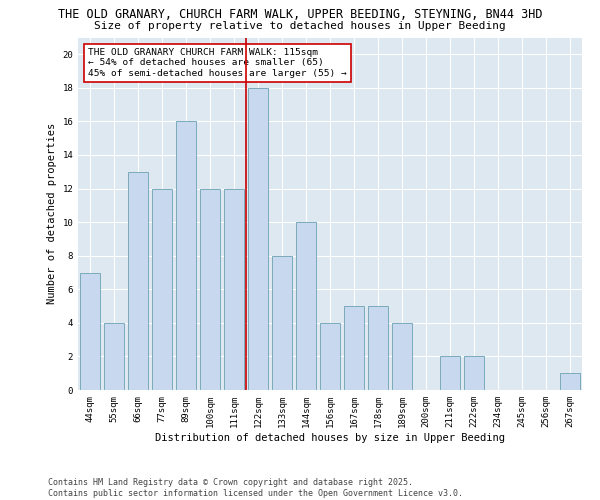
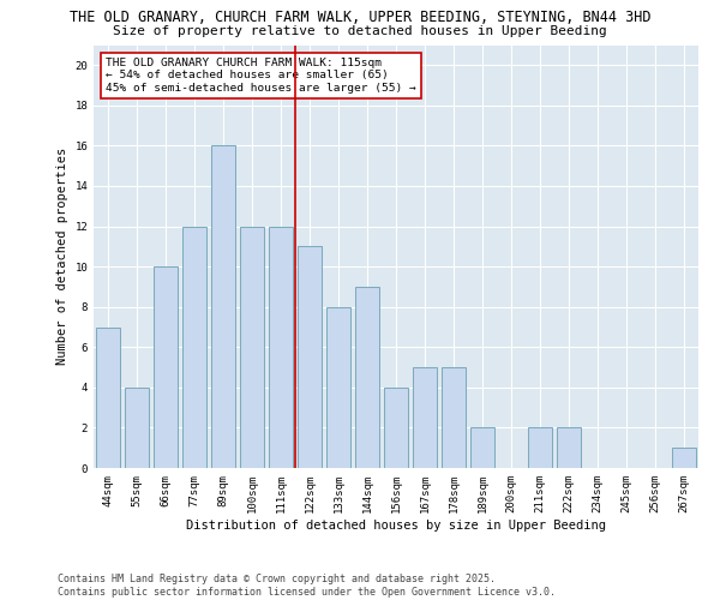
66sqm: 13 -> 10
122sqm: 18 -> 11
144sqm: 10 -> 9
189sqm: 4 -> 2
